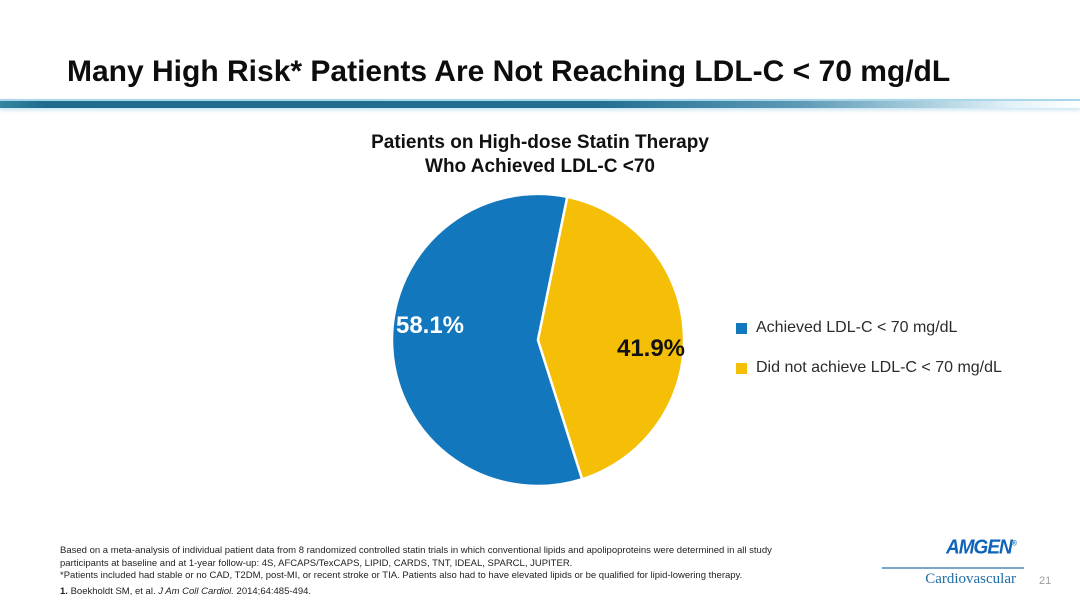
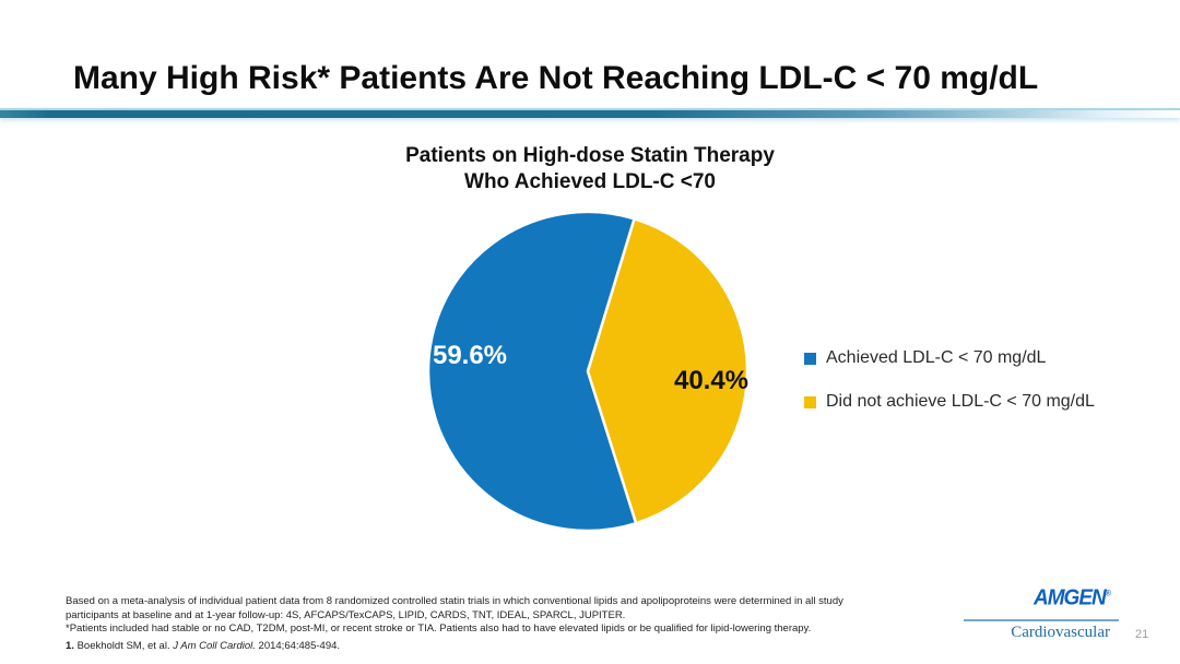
Achieved LDL-C < 70 mg/dL: 58.1% -> 59.6%
Did not achieve LDL-C < 70 mg/dL: 41.9% -> 40.4%
